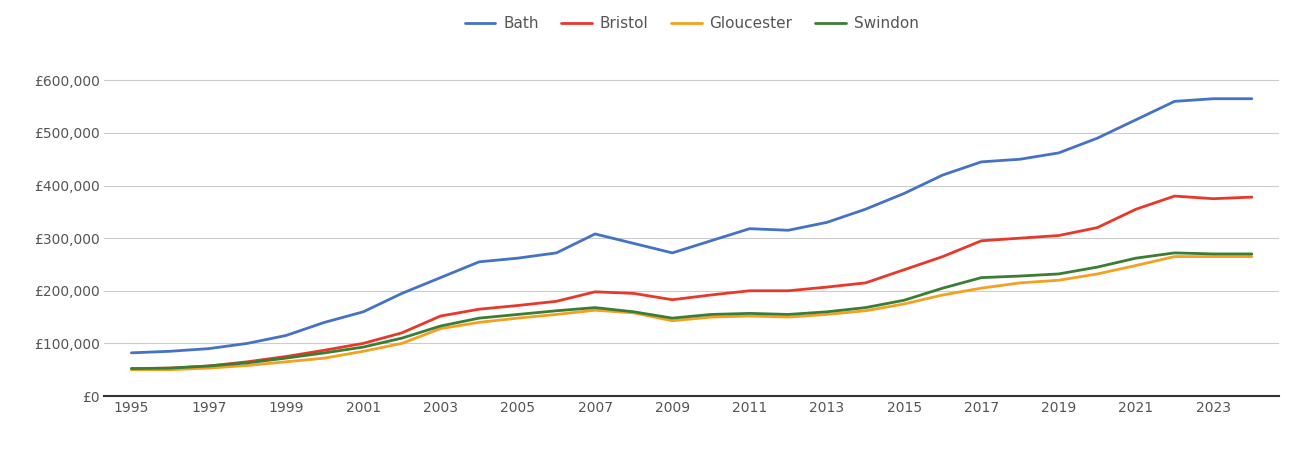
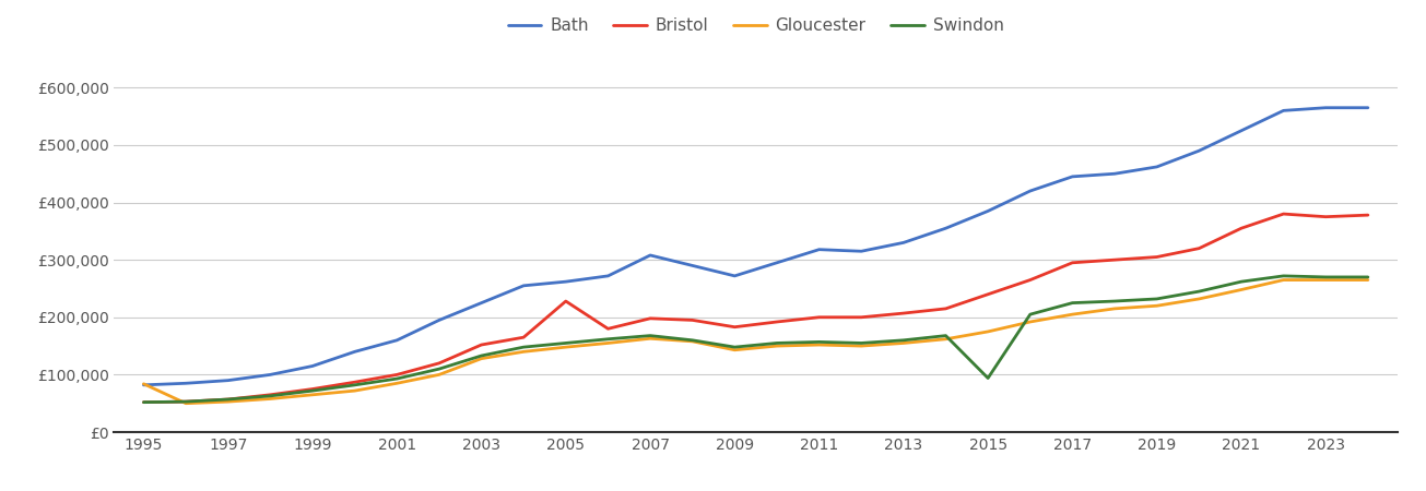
Gloucester/1995: £50,000 -> £84,000
Bristol/2005: £172,000 -> £228,000
Swindon/2015: £182,000 -> £94,000
